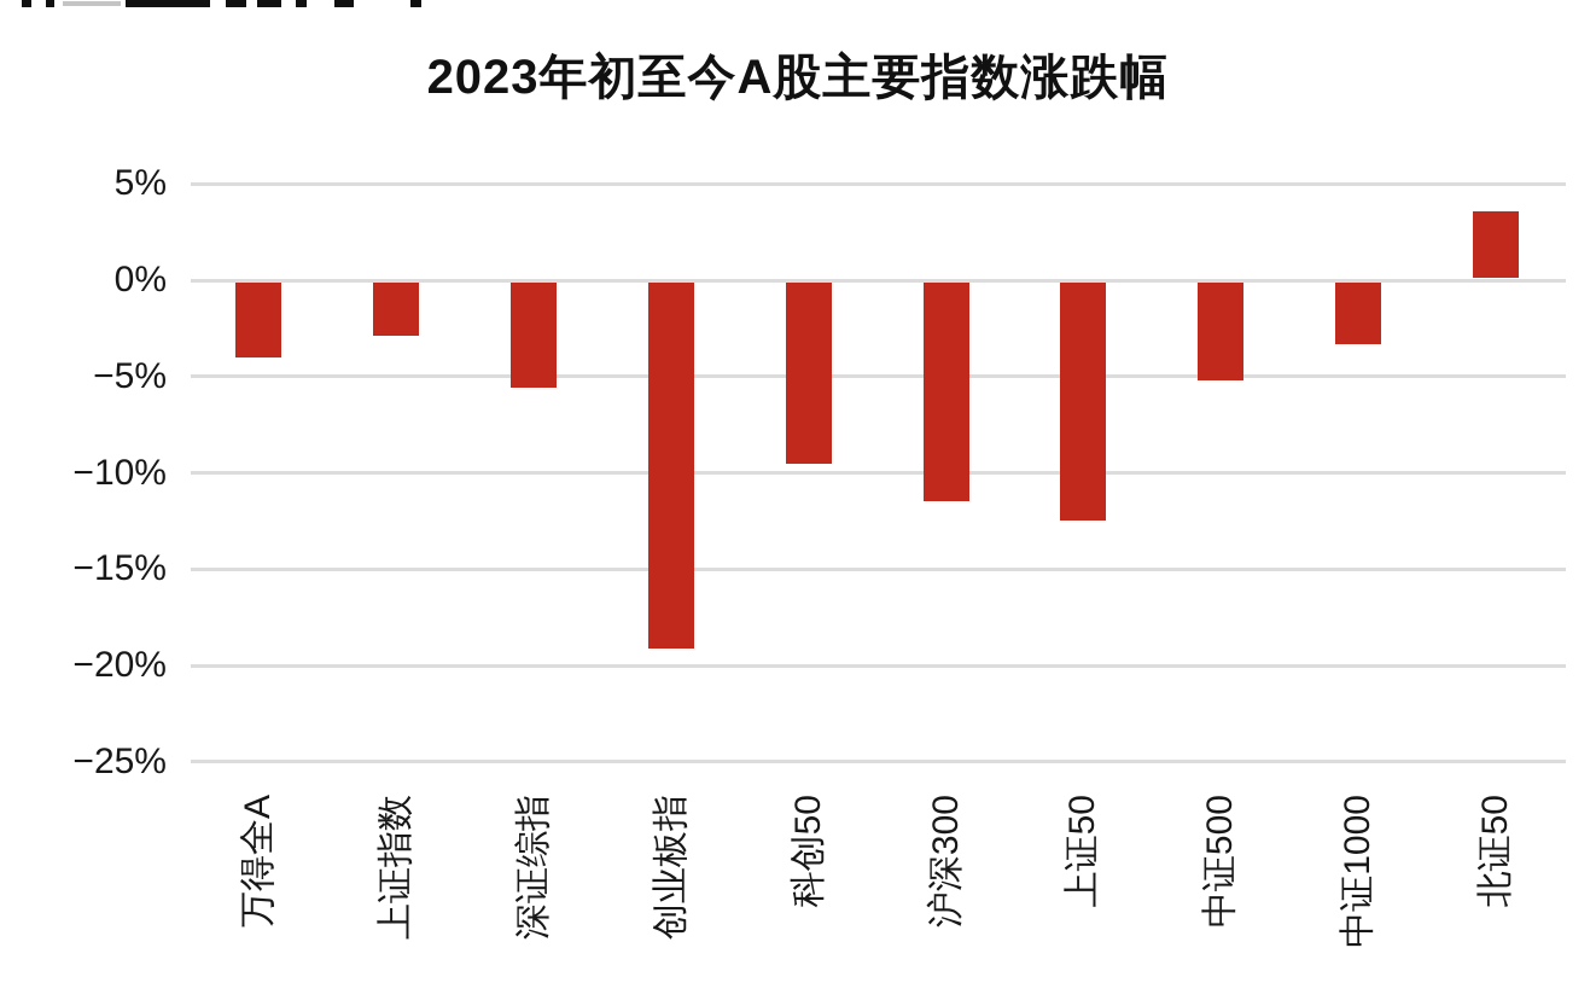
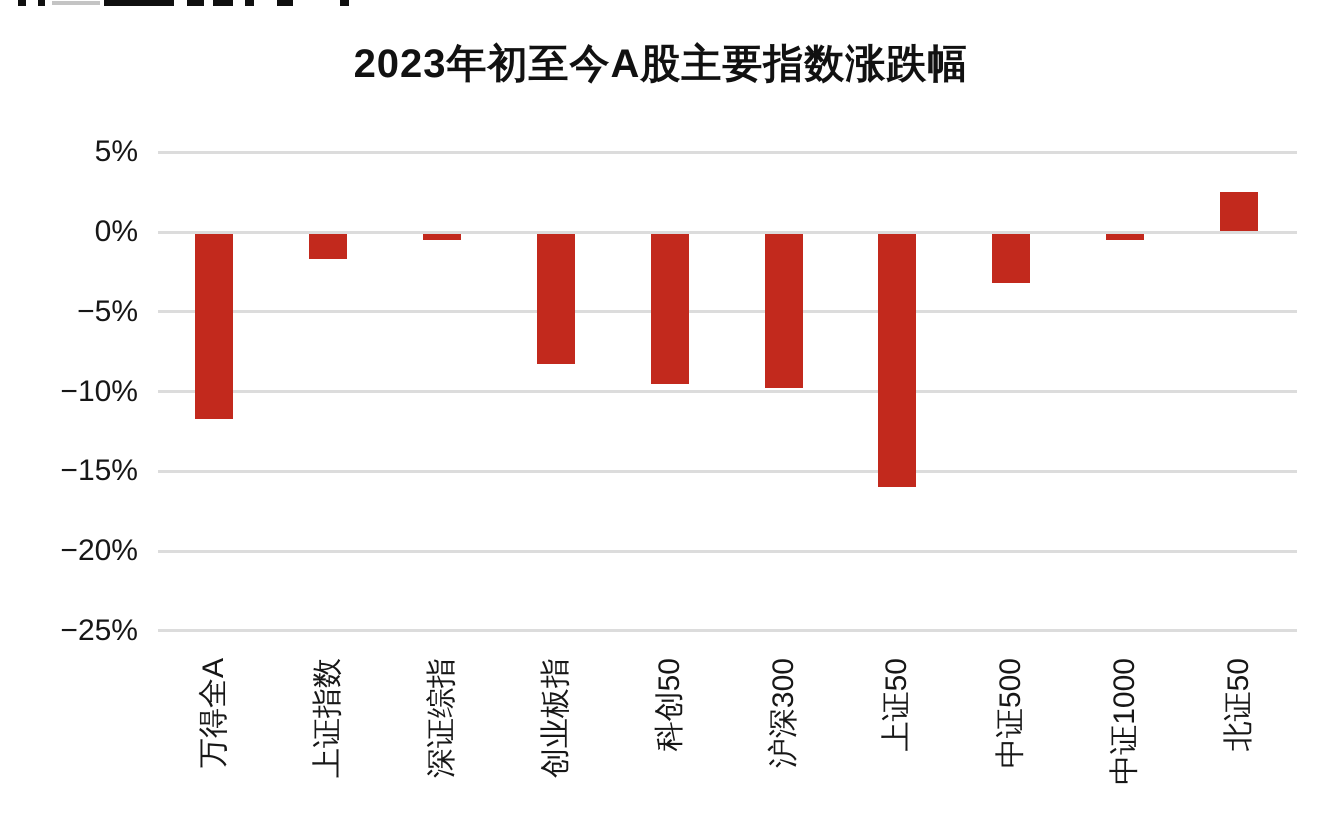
万得全A: -4.0% -> -11.7%
上证指数: -2.9% -> -1.7%
深证综指: -5.6% -> -0.5%
创业板指: -19.1% -> -8.3%
沪深300: -11.5% -> -9.8%
上证50: -12.5% -> -16.0%
中证500: -5.2% -> -3.2%
中证1000: -3.3% -> -0.5%
北证50: 3.6% -> 2.5%
